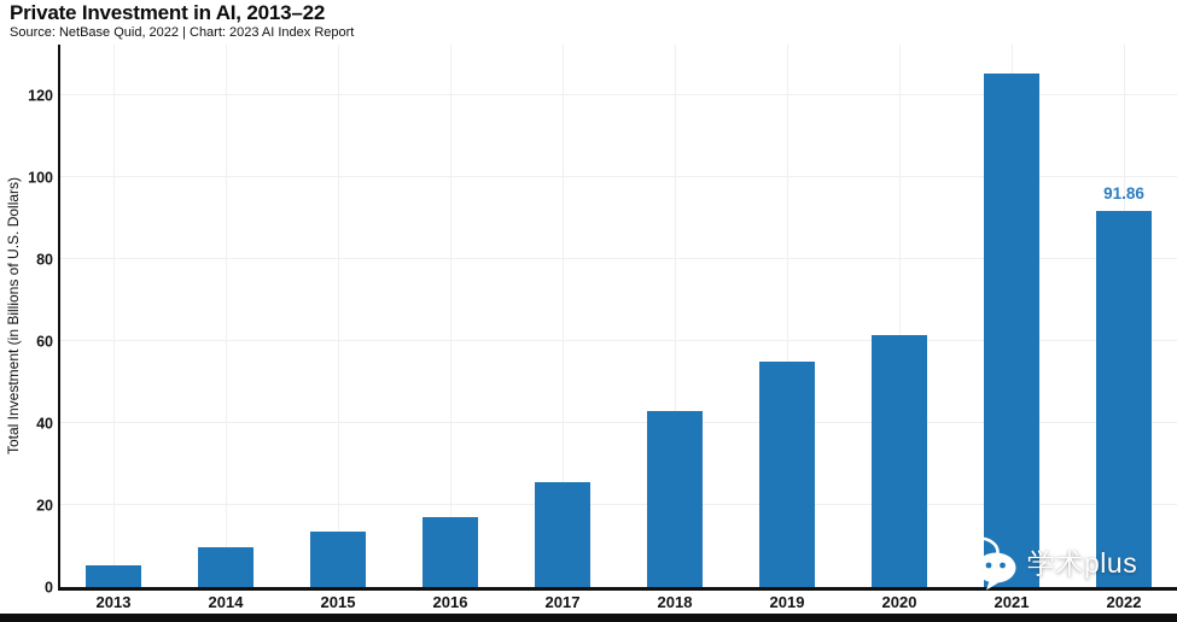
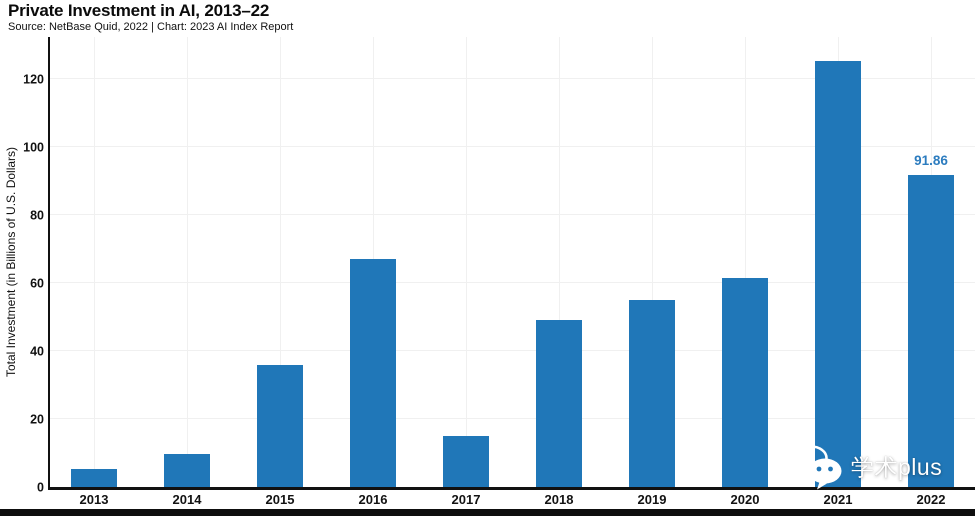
2015: 14 -> 36
2016: 17 -> 67
2017: 26 -> 15
2018: 43 -> 49
